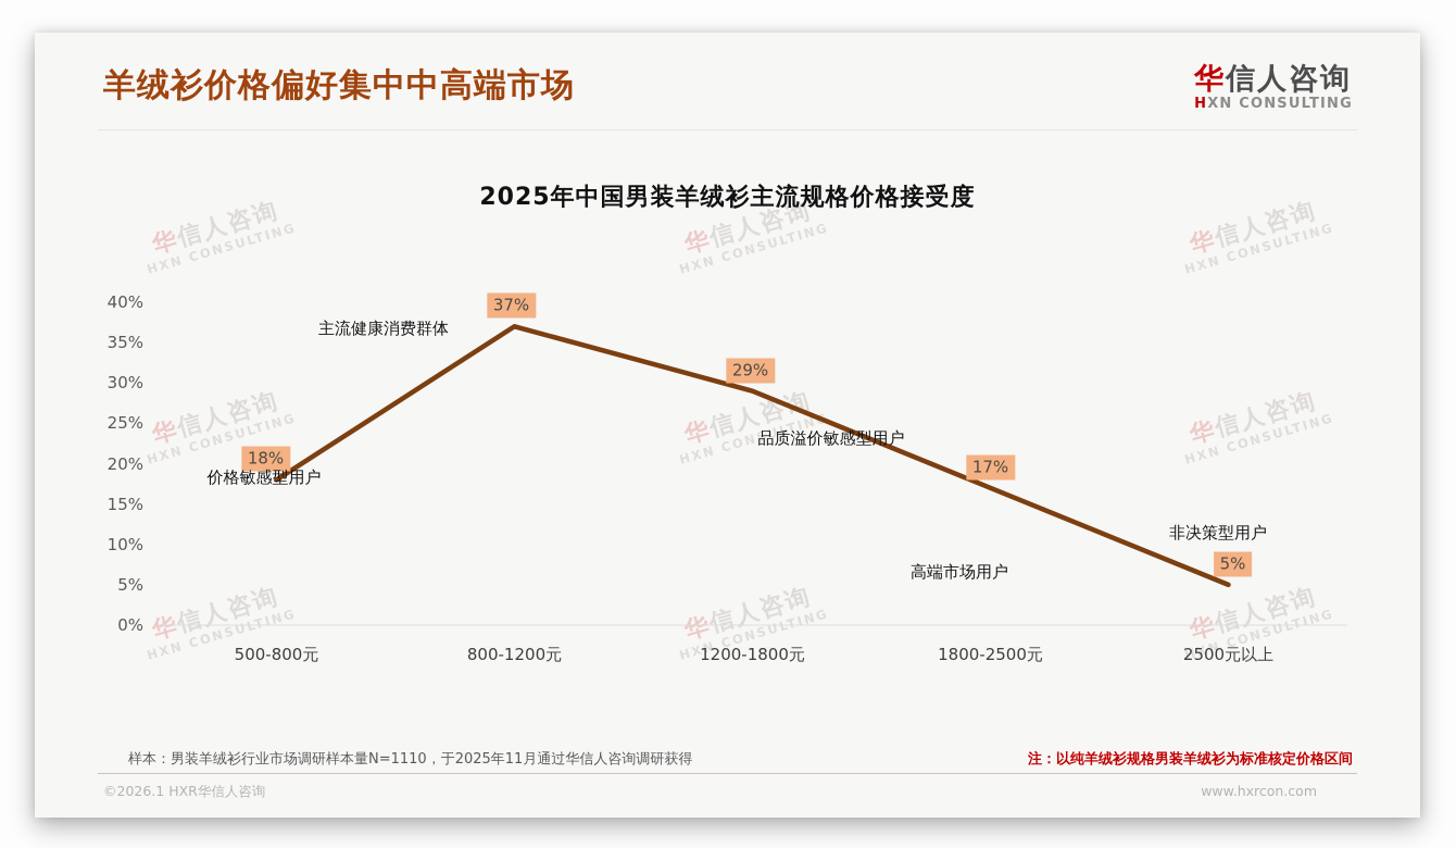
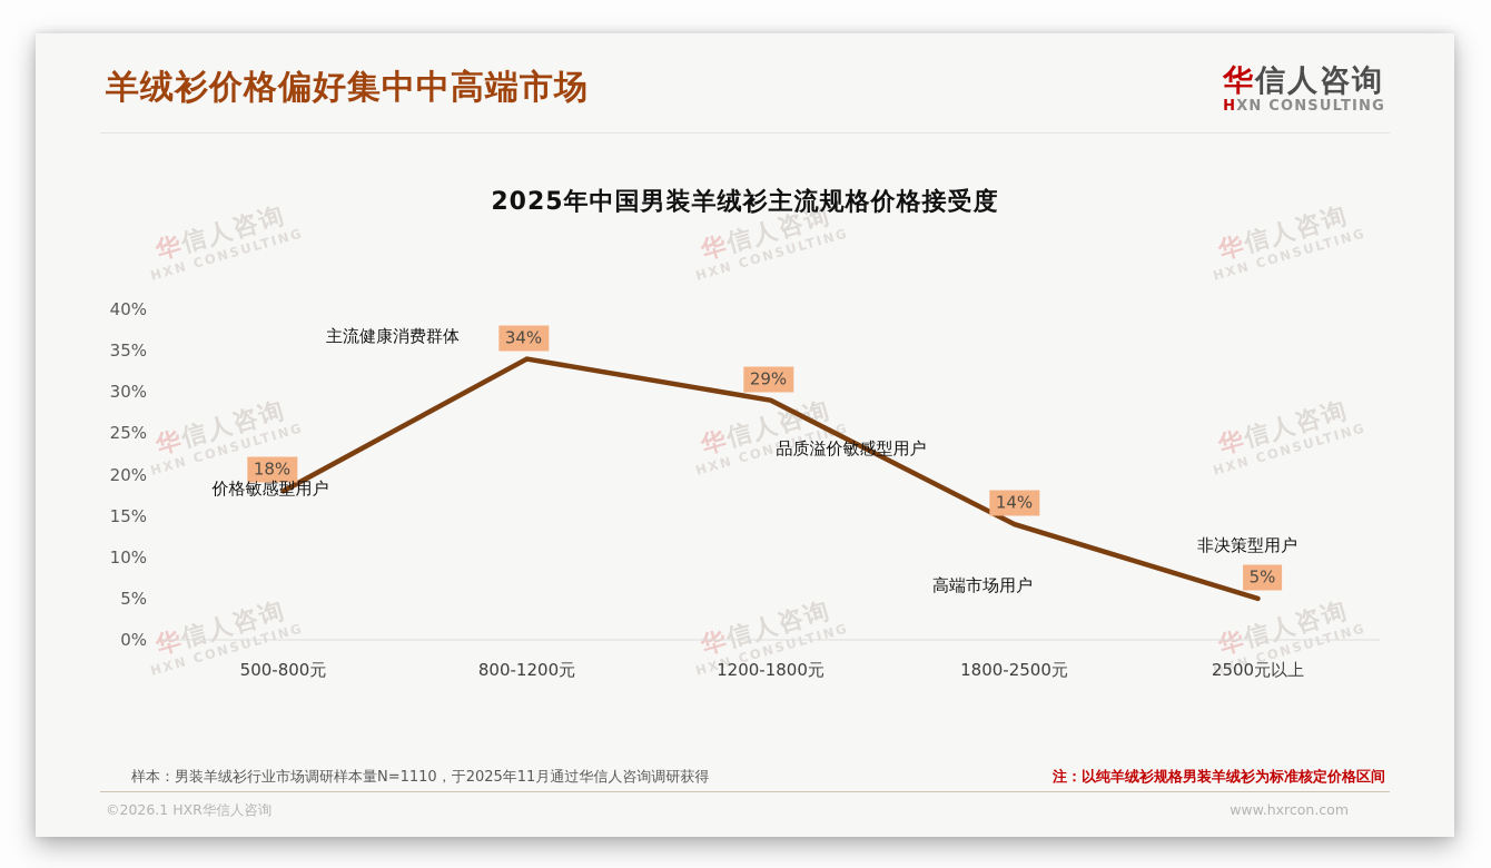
800-1200元: 37% -> 34%
1800-2500元: 17% -> 14%
